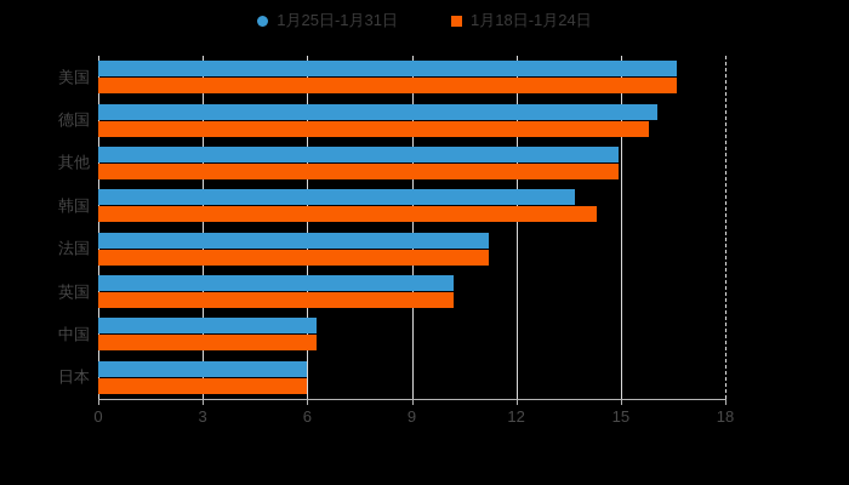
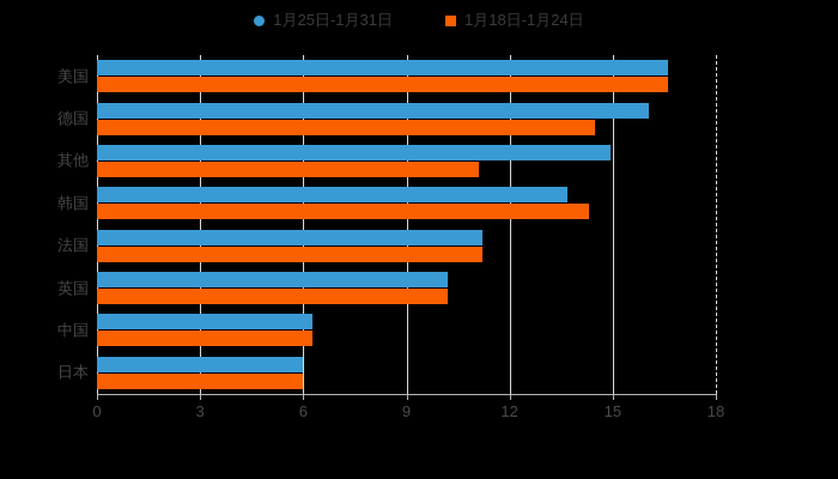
1月18日-1月24日/德国: 15.8 -> 14.5
1月18日-1月24日/其他: 14.9 -> 11.1
